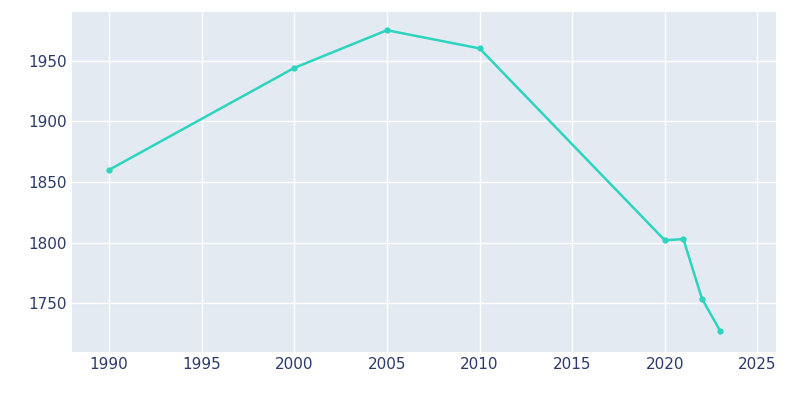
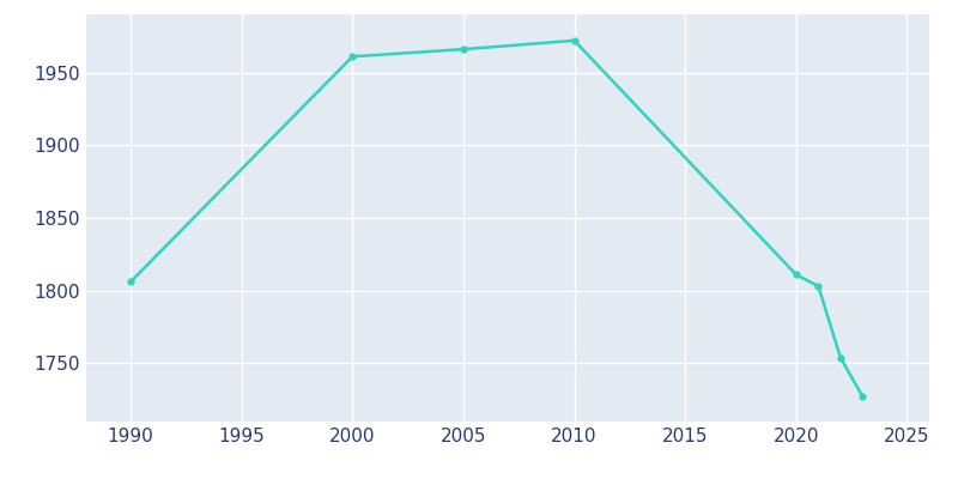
1990: 1860 -> 1806
2000: 1944 -> 1961
2005: 1975 -> 1966
2010: 1960 -> 1972
2020: 1802 -> 1811
